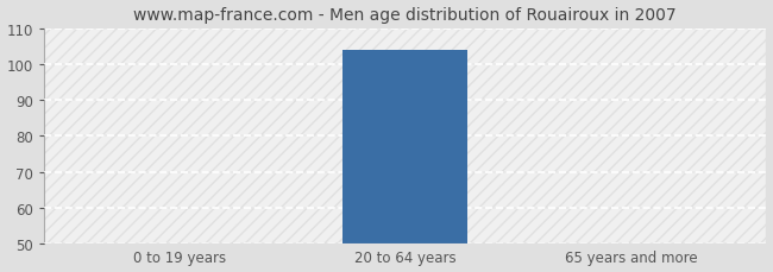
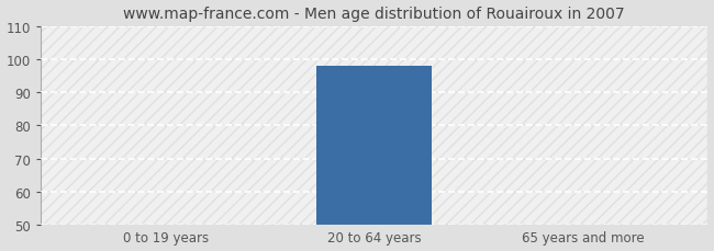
20 to 64 years: 104 -> 98
